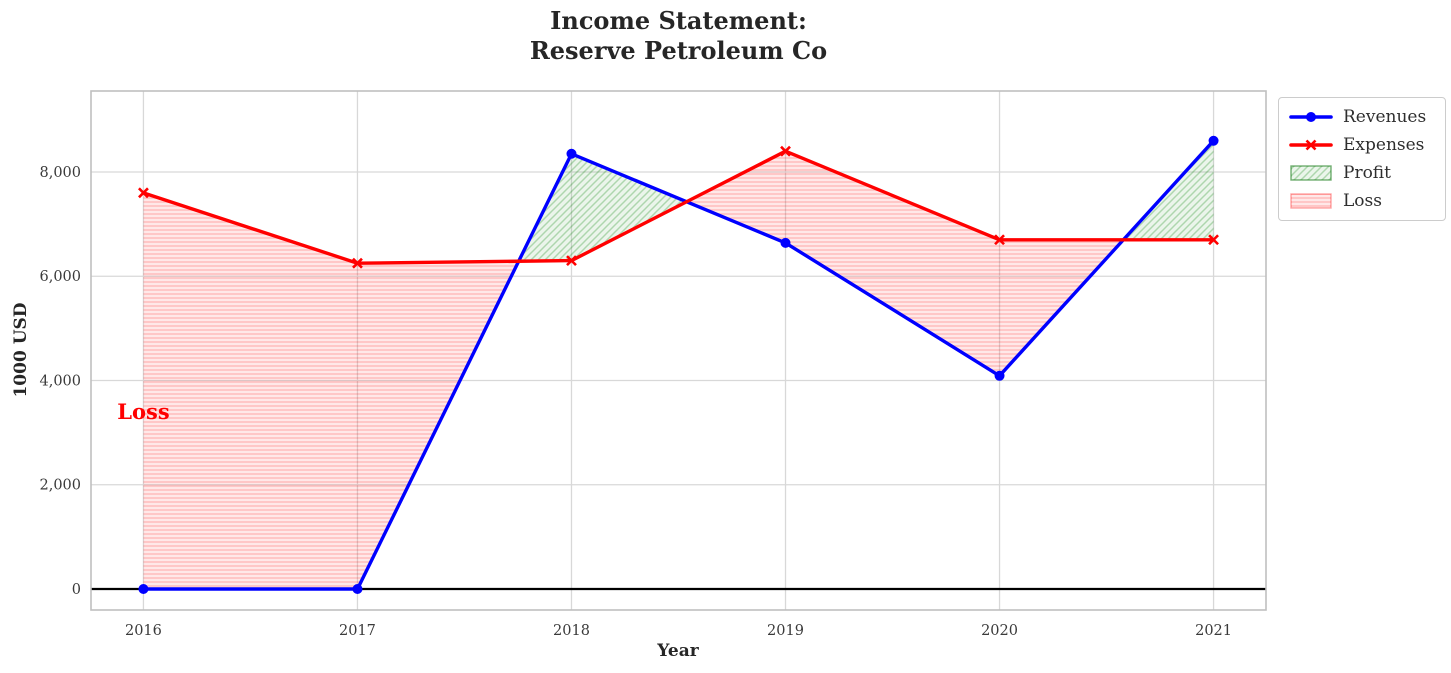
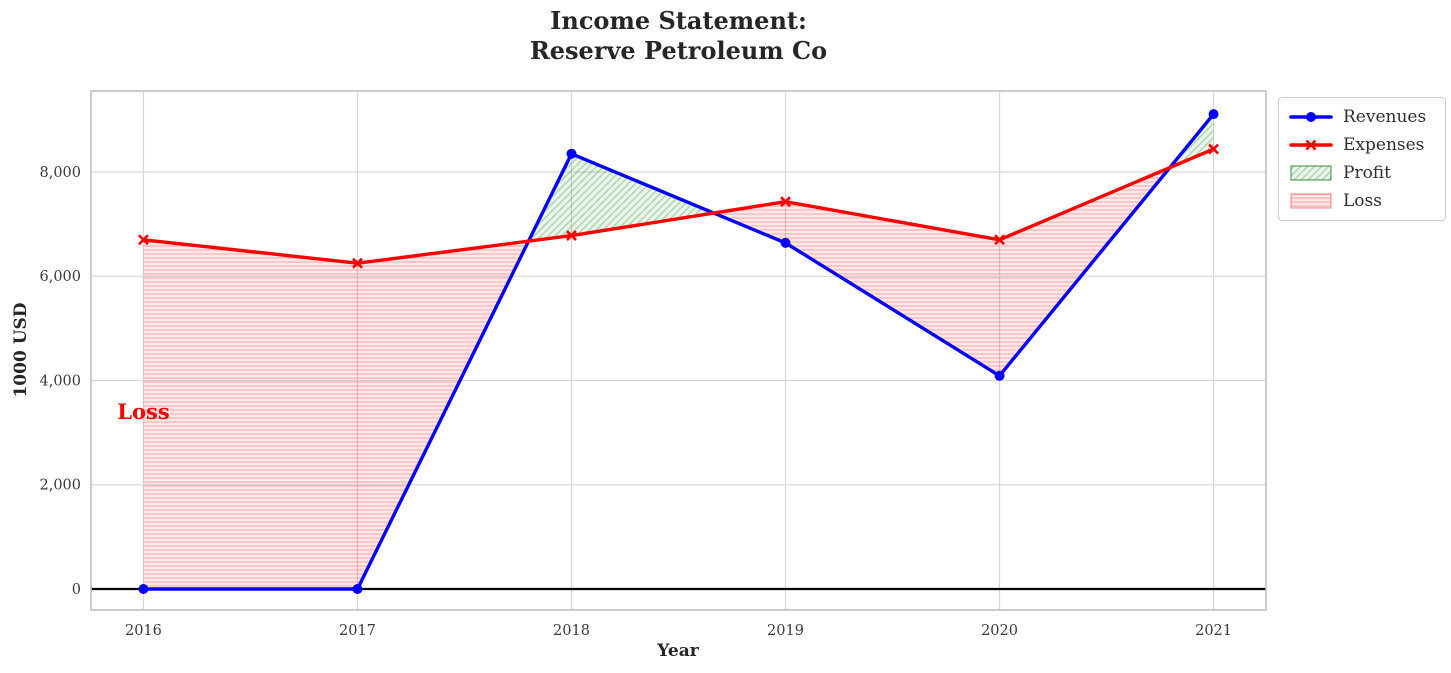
Expenses/2016: 7600 -> 6700
Expenses/2018: 6300 -> 6800
Expenses/2019: 8400 -> 7400
Revenues/2021: 8600 -> 9100
Expenses/2021: 6700 -> 8400
